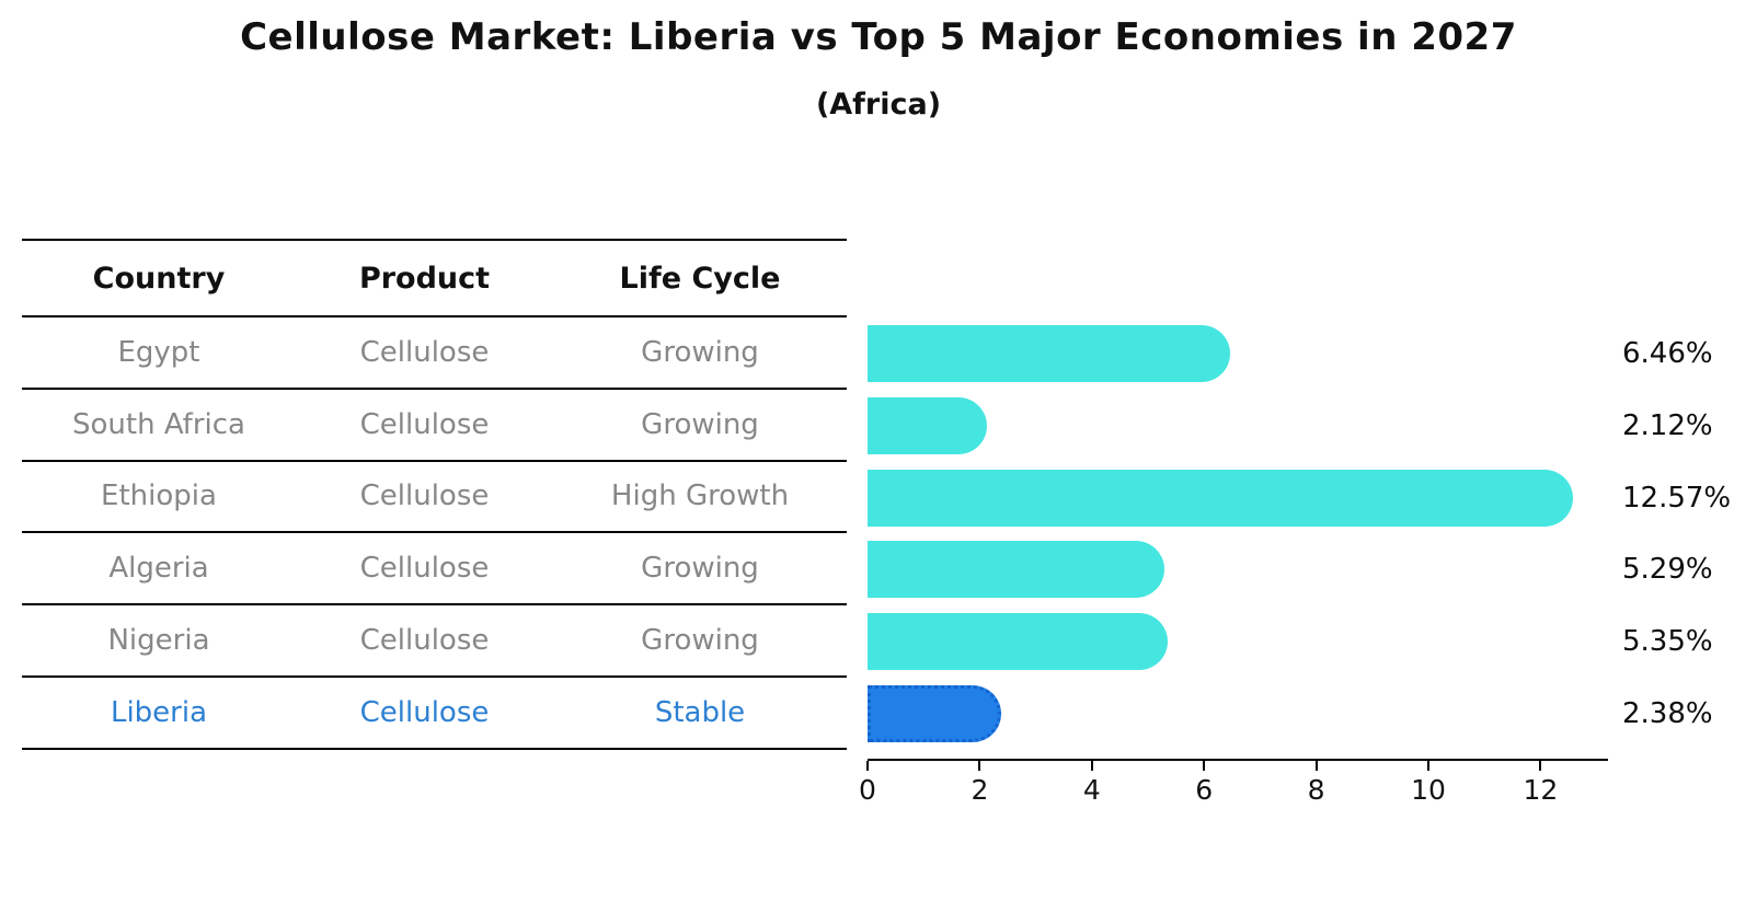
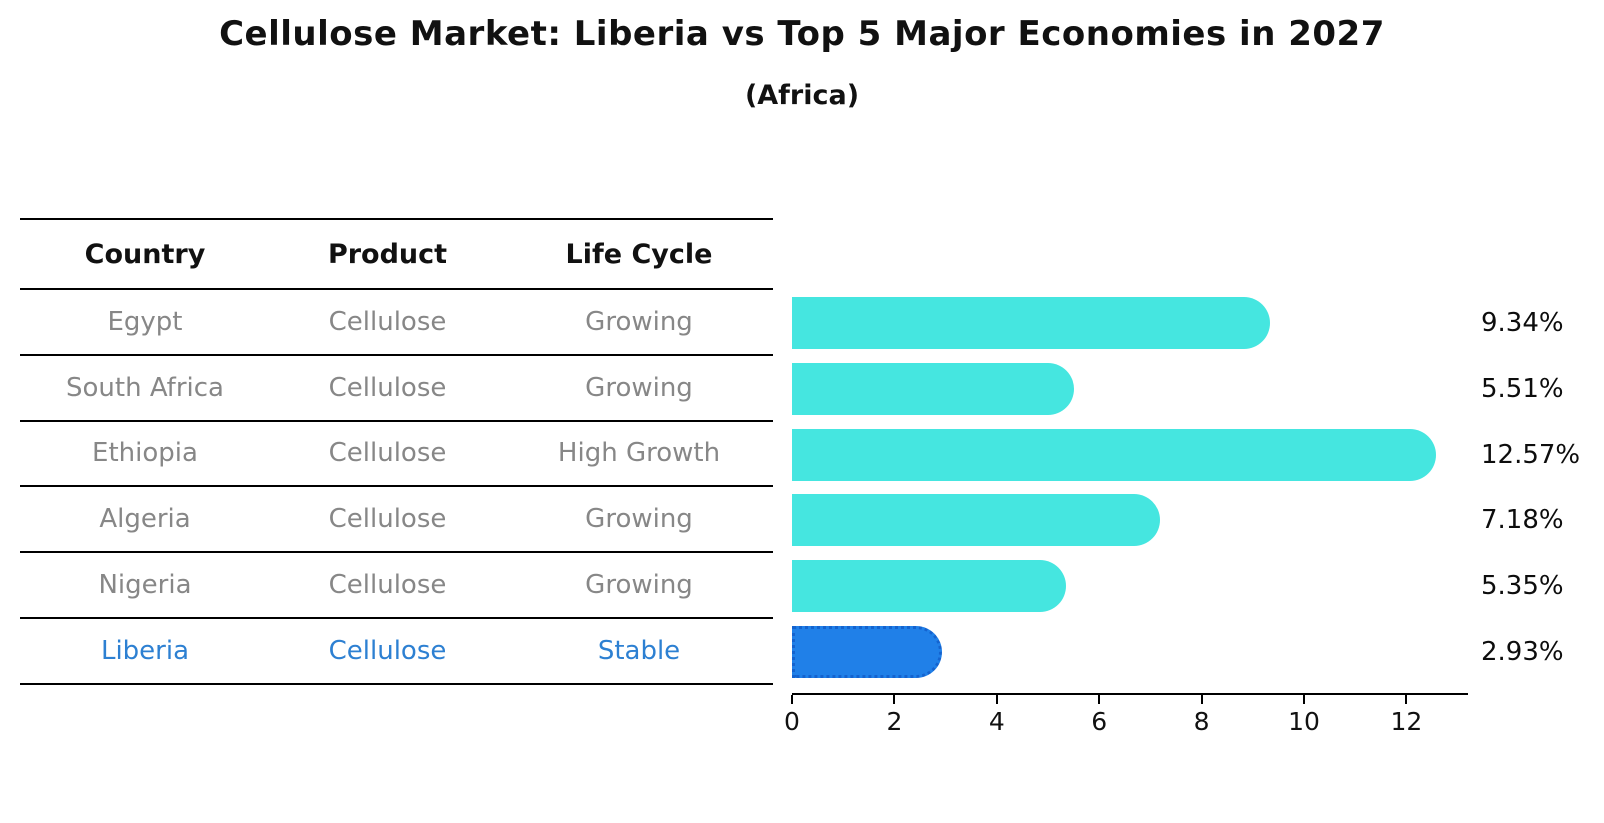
Egypt: 6.46% -> 9.34%
South Africa: 2.12% -> 5.51%
Algeria: 5.29% -> 7.18%
Liberia: 2.38% -> 2.93%
